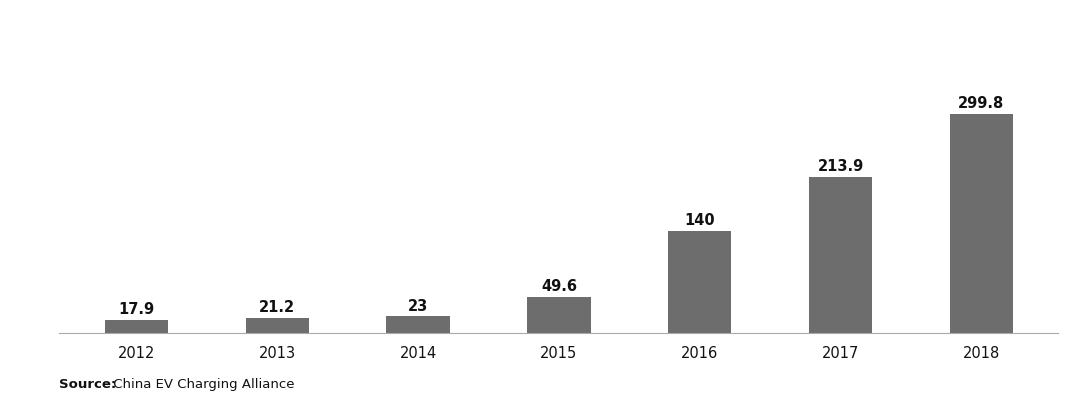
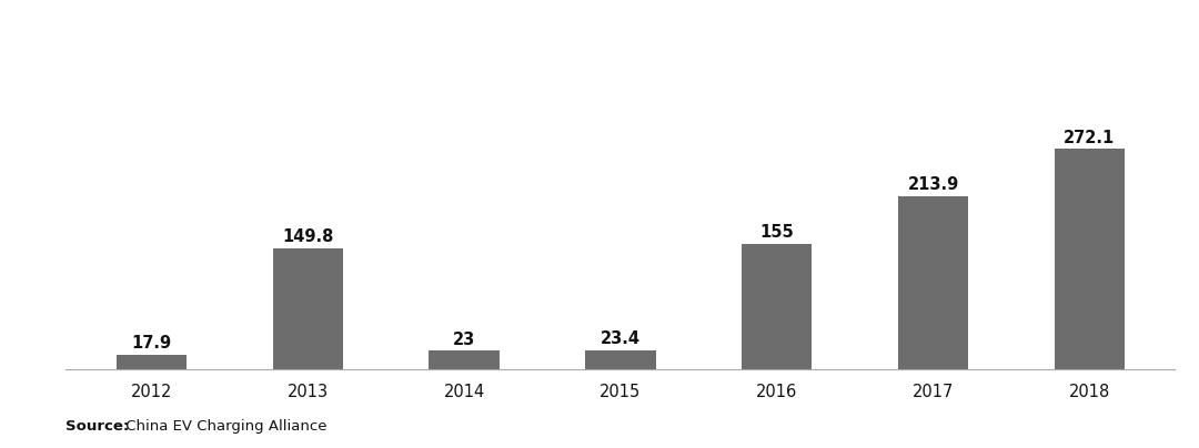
2013: 21.2 -> 149.8
2015: 49.6 -> 23.4
2016: 140 -> 155
2018: 299.8 -> 272.1
